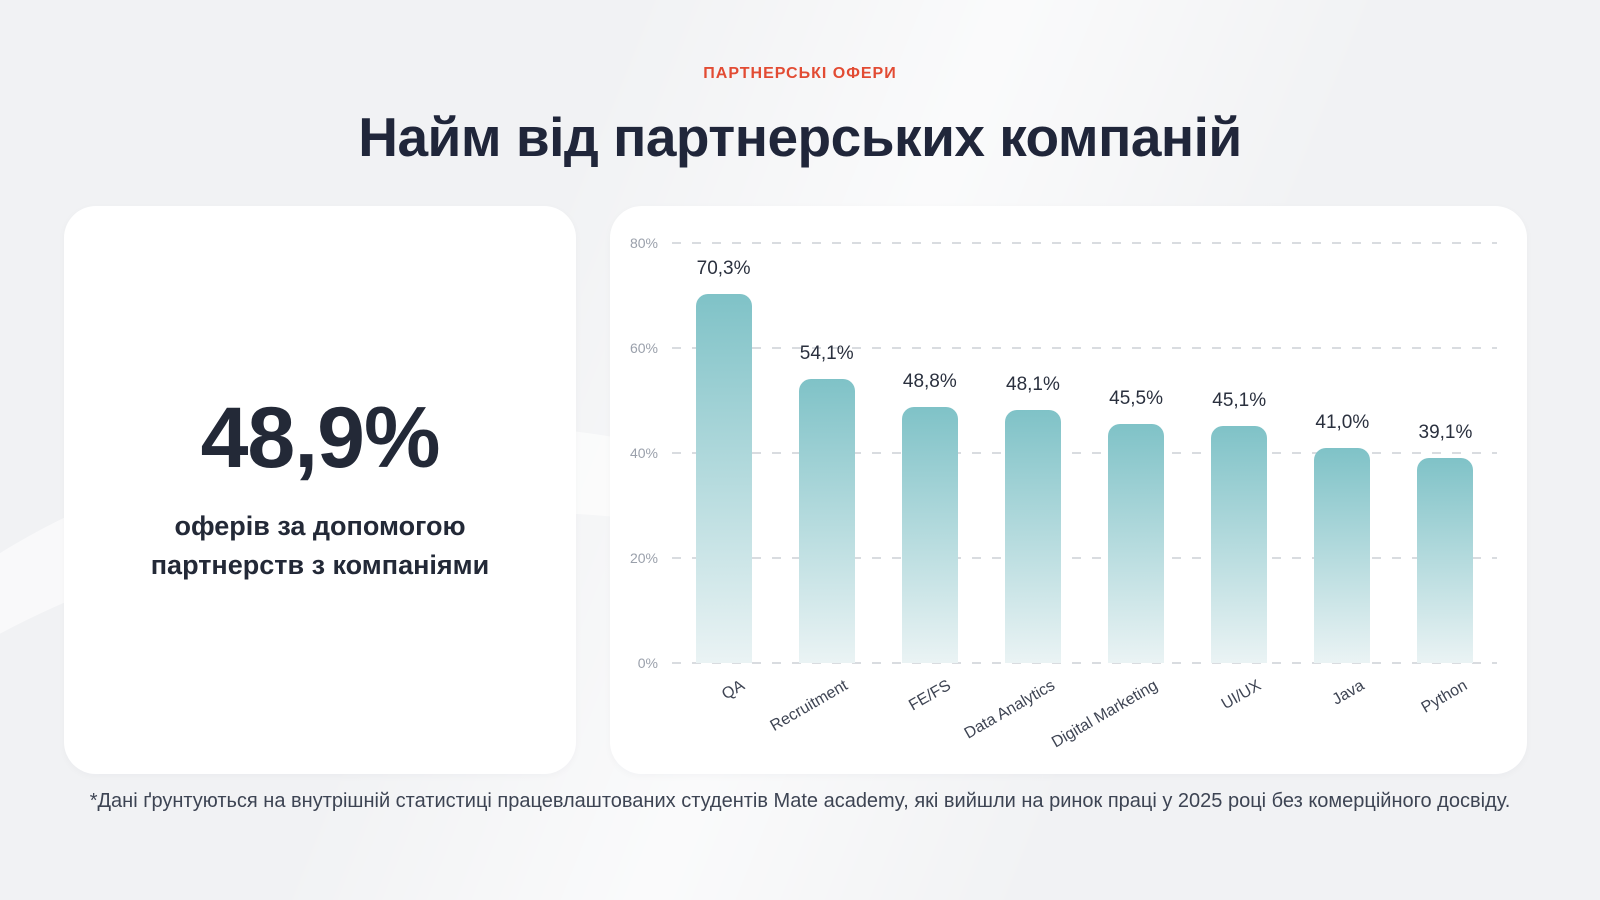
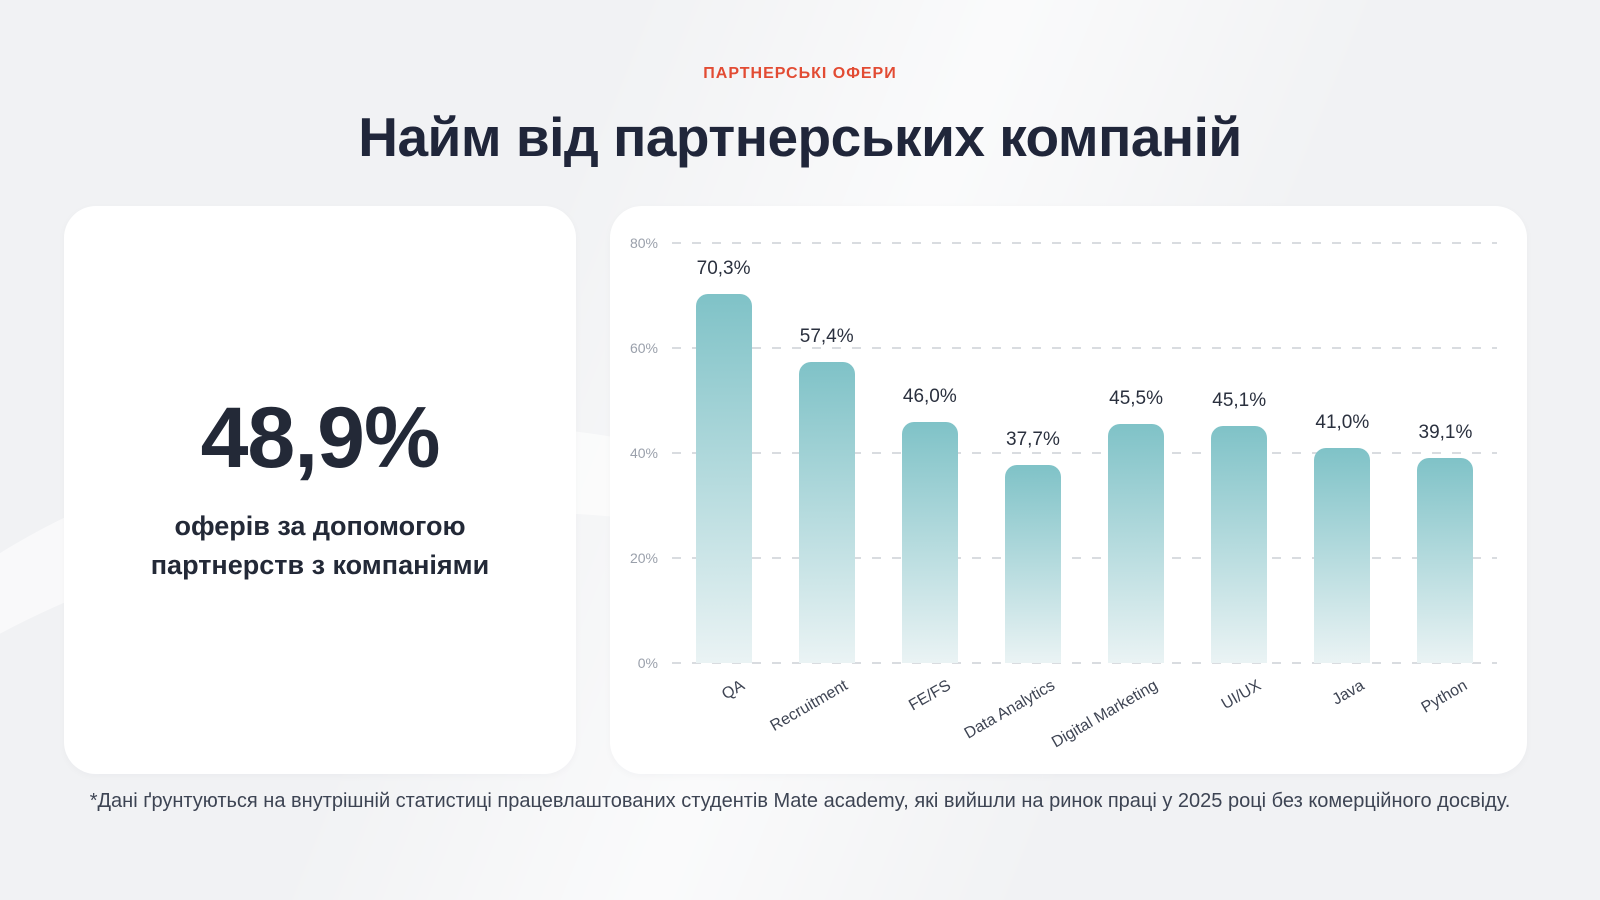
Recruitment: 54,1% -> 57,4%
FE/FS: 48,8% -> 46,0%
Data Analytics: 48,1% -> 37,7%
